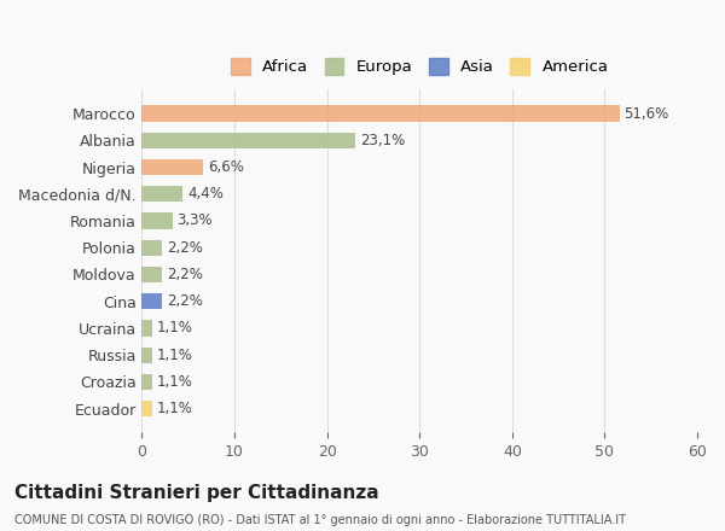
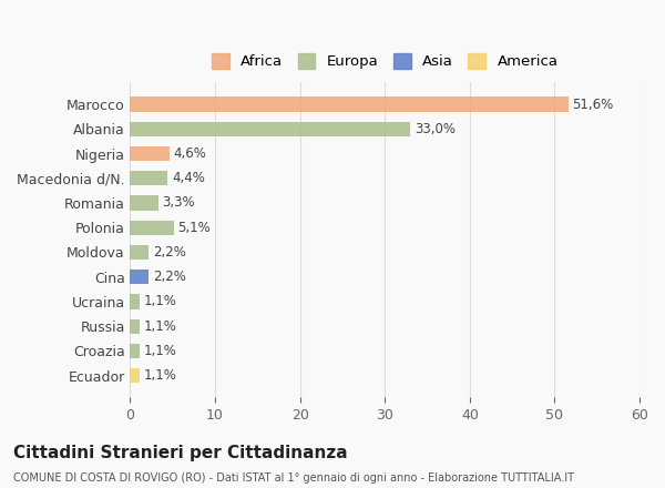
Albania: 23,1% -> 33,0%
Nigeria: 6,6% -> 4,6%
Polonia: 2,2% -> 5,1%
